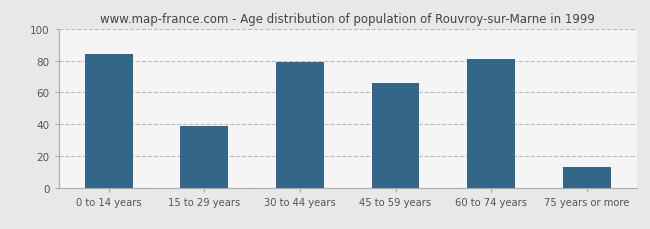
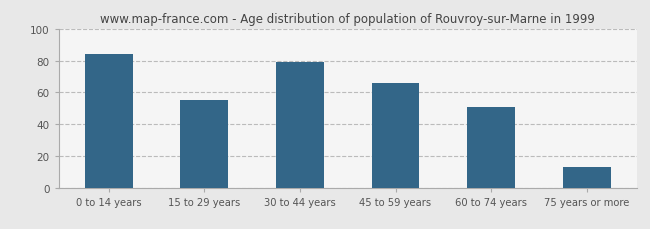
15 to 29 years: 39 -> 55
60 to 74 years: 81 -> 51
